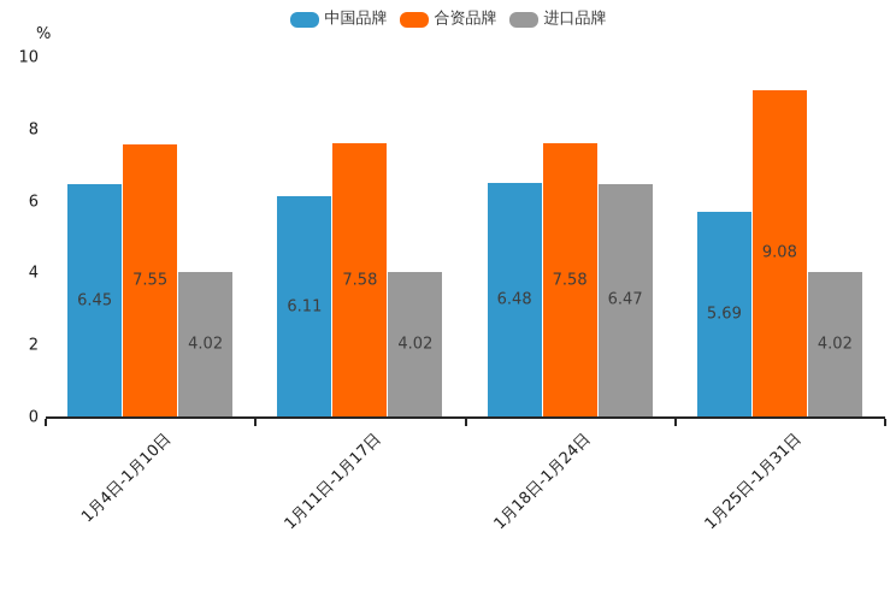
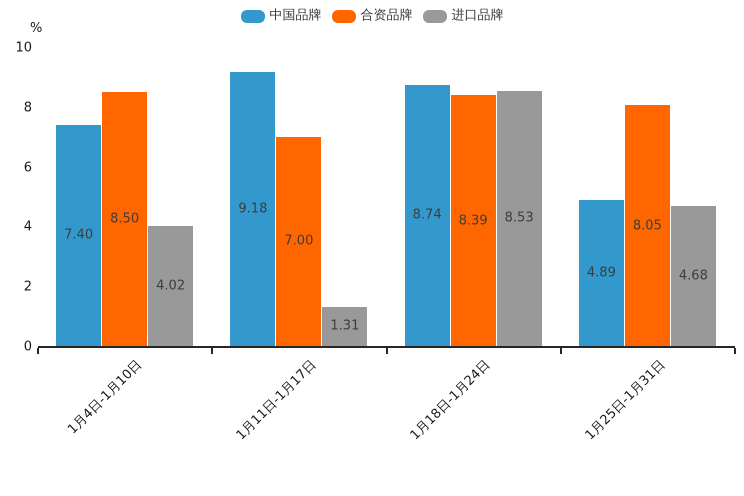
中国品牌/1月4日-1月10日: 6.45 -> 7.40
合资品牌/1月4日-1月10日: 7.55 -> 8.50
中国品牌/1月11日-1月17日: 6.11 -> 9.18
合资品牌/1月11日-1月17日: 7.58 -> 7.00
进口品牌/1月11日-1月17日: 4.02 -> 1.31
中国品牌/1月18日-1月24日: 6.48 -> 8.74
合资品牌/1月18日-1月24日: 7.58 -> 8.39
进口品牌/1月18日-1月24日: 6.47 -> 8.53
中国品牌/1月25日-1月31日: 5.69 -> 4.89
合资品牌/1月25日-1月31日: 9.08 -> 8.05
进口品牌/1月25日-1月31日: 4.02 -> 4.68
